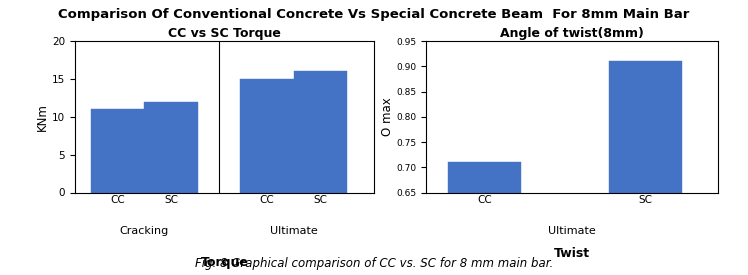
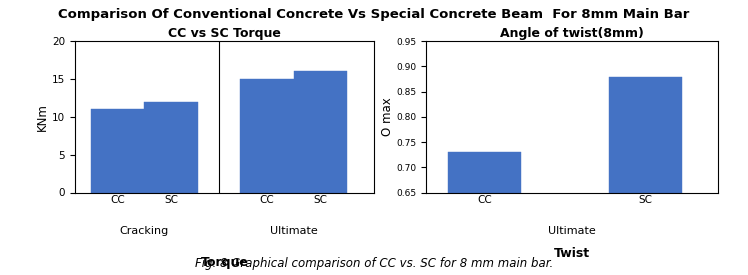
Angle of twist(8mm)/CC: 0.71 -> 0.73
Angle of twist(8mm)/SC: 0.91 -> 0.88
